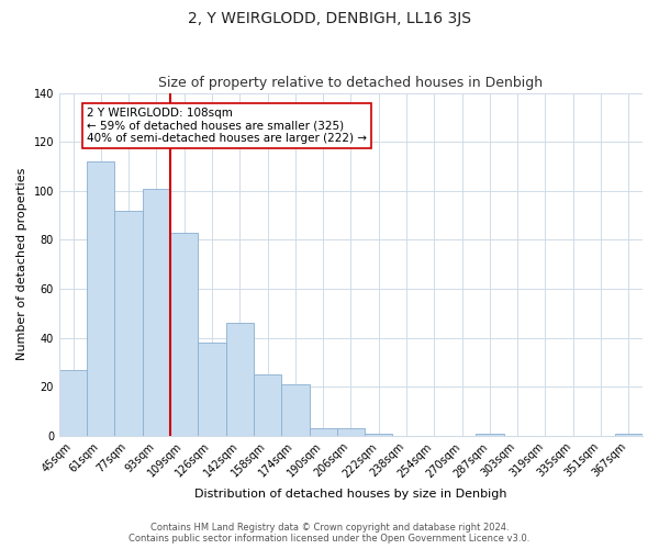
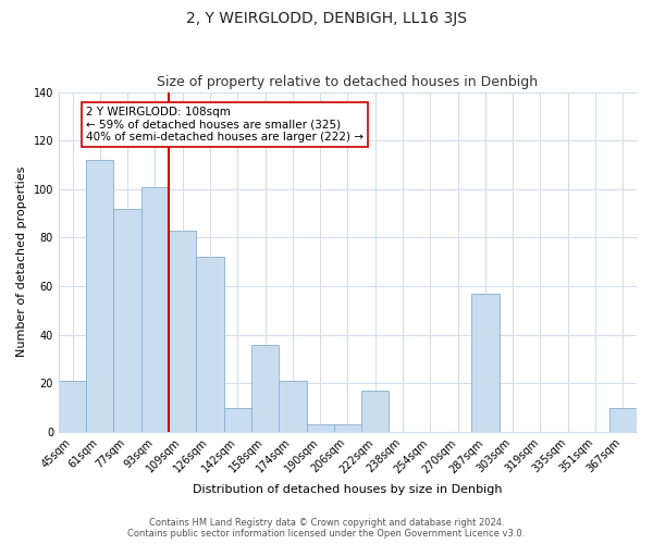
45sqm: 27 -> 21
126sqm: 38 -> 72
142sqm: 46 -> 10
158sqm: 25 -> 36
222sqm: 1 -> 17
287sqm: 1 -> 57
367sqm: 1 -> 10
